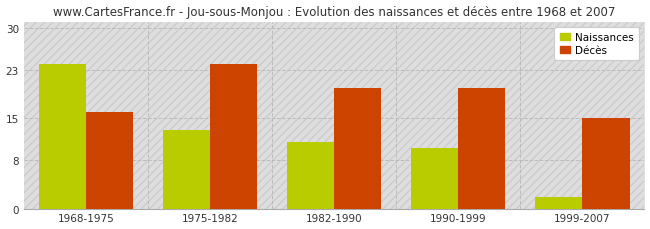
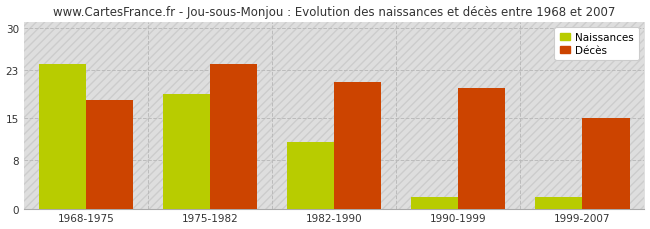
Décès/1968-1975: 16 -> 18
Naissances/1975-1982: 13 -> 19
Décès/1982-1990: 20 -> 21
Naissances/1990-1999: 10 -> 2
